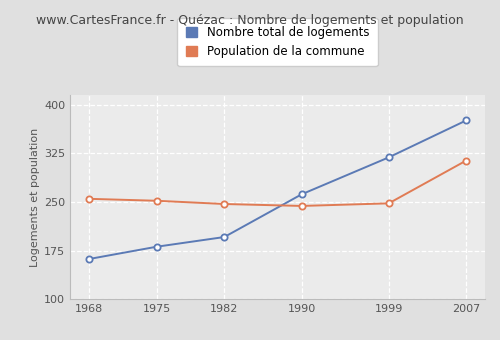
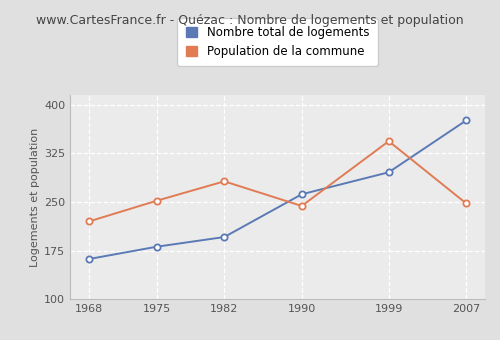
Population de la commune/1968: 255 -> 220
Population de la commune/1982: 247 -> 282
Nombre total de logements/1999: 319 -> 296
Population de la commune/1999: 248 -> 344
Population de la commune/2007: 314 -> 248
